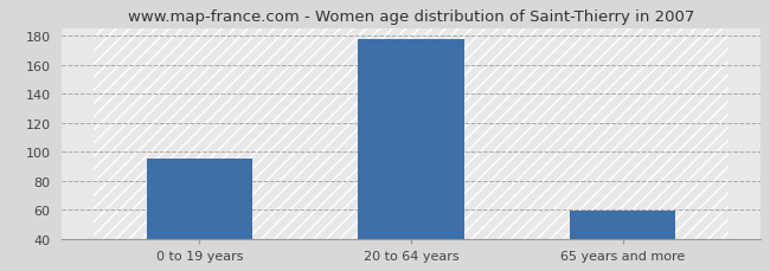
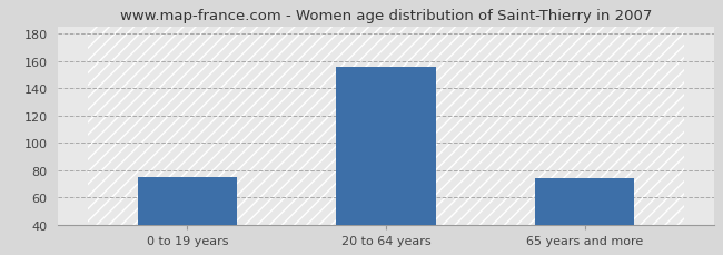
0 to 19 years: 95 -> 75
20 to 64 years: 178 -> 156
65 years and more: 59 -> 74
